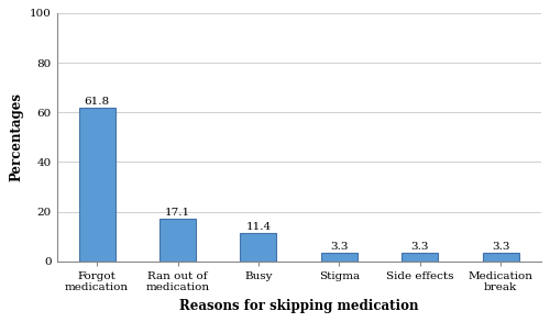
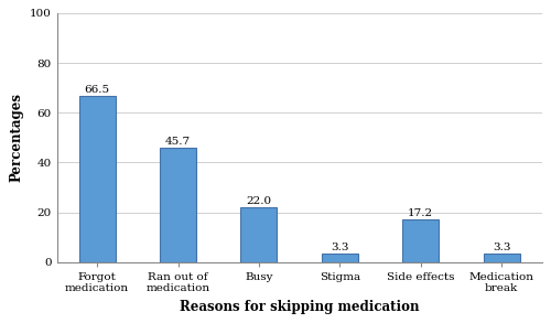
Forgot medication: 61.8 -> 66.5
Ran out of medication: 17.1 -> 45.7
Busy: 11.4 -> 22.0
Side effects: 3.3 -> 17.2
